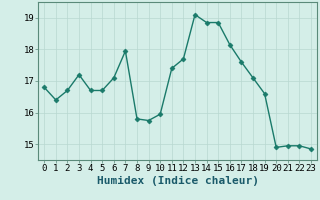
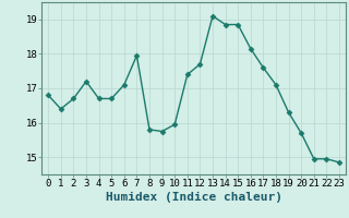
19: 16.60 -> 16.30
20: 14.90 -> 15.70
